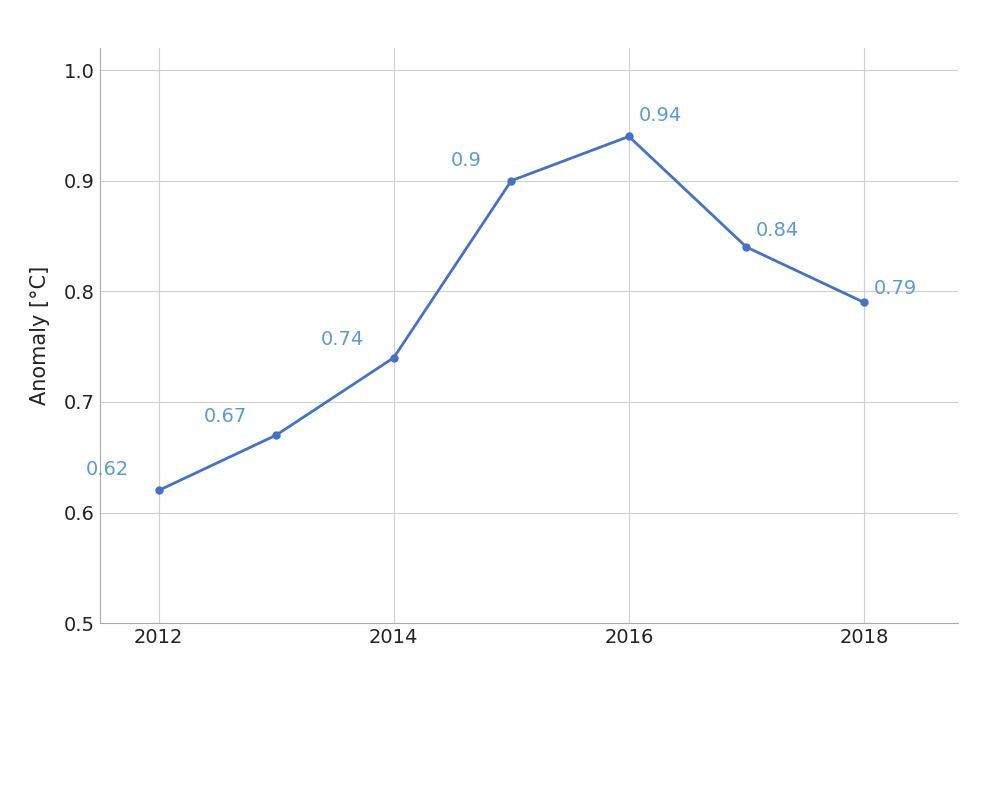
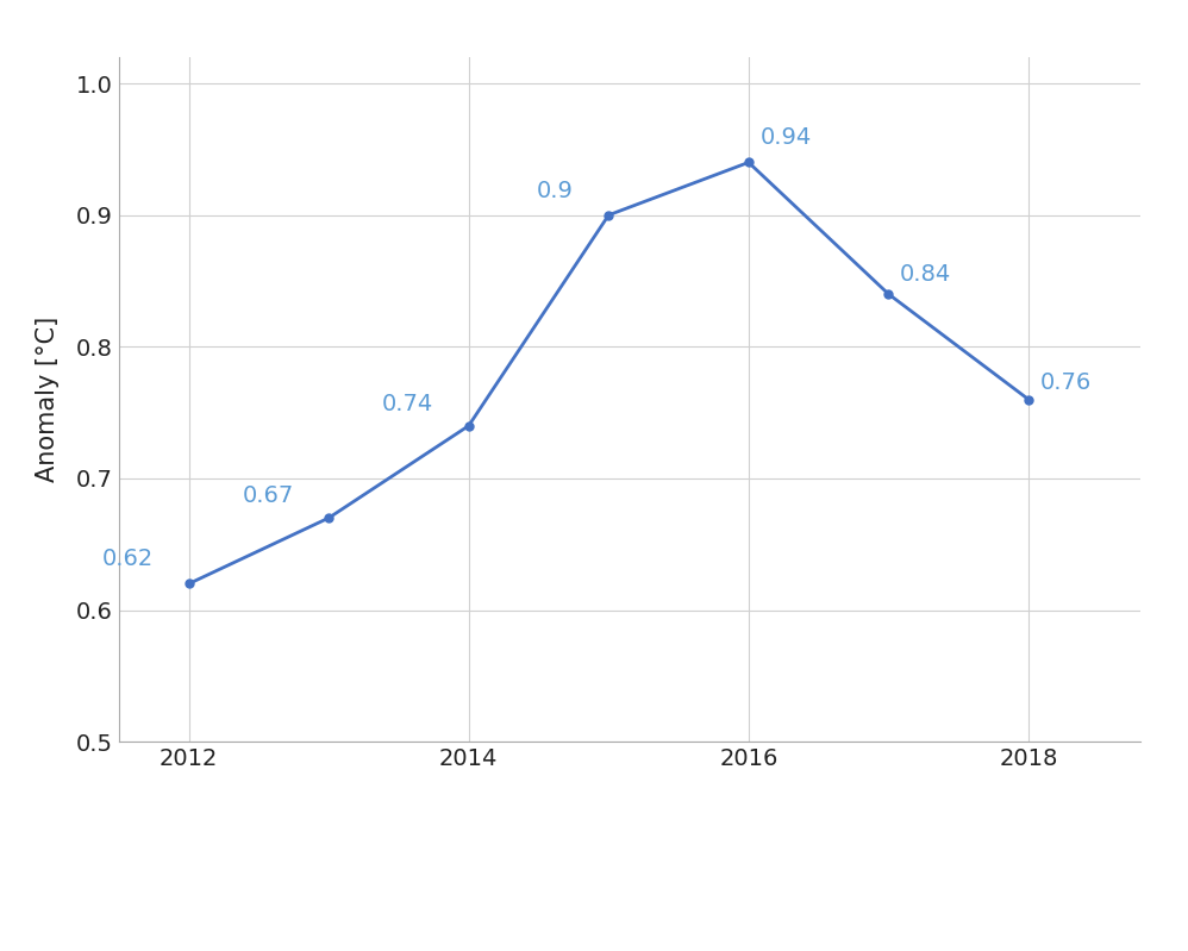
2018: 0.79 -> 0.76
